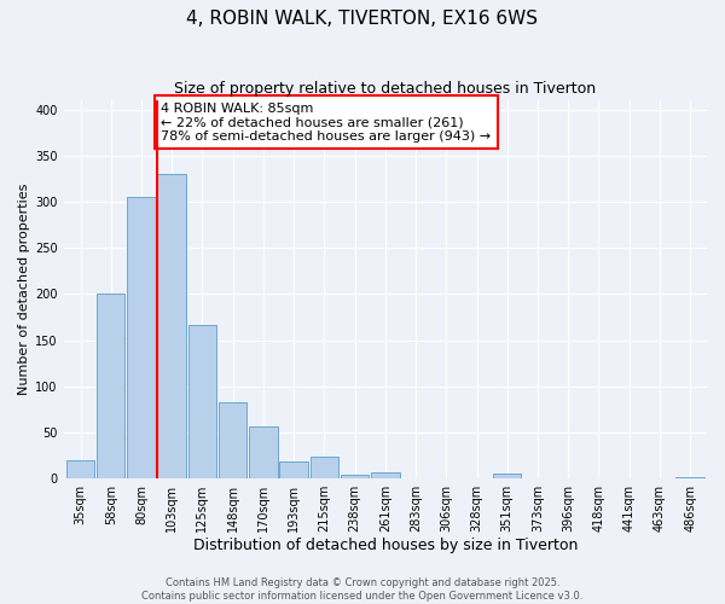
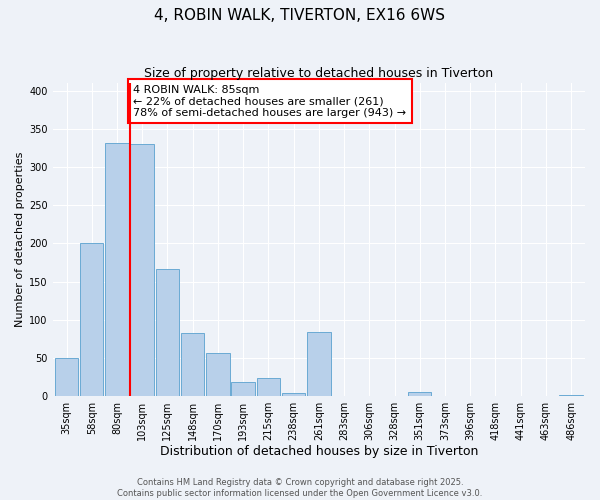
35sqm: 20 -> 50
80sqm: 305 -> 332
261sqm: 7 -> 84
